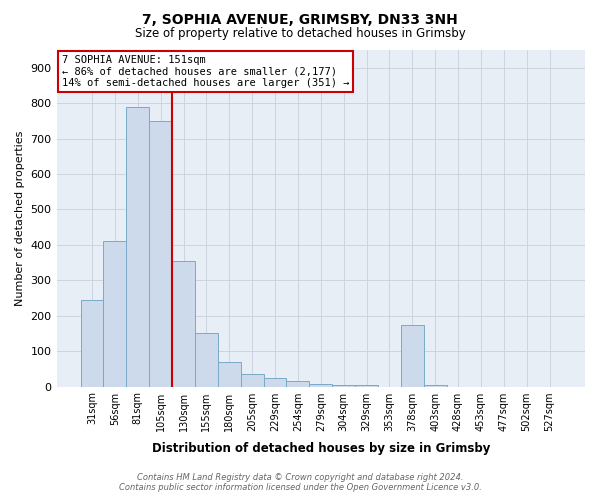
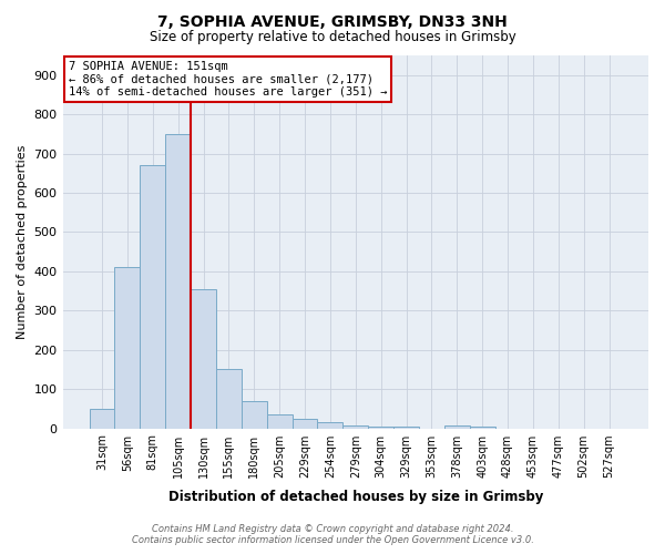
31sqm: 245 -> 50
81sqm: 790 -> 670
378sqm: 175 -> 8
